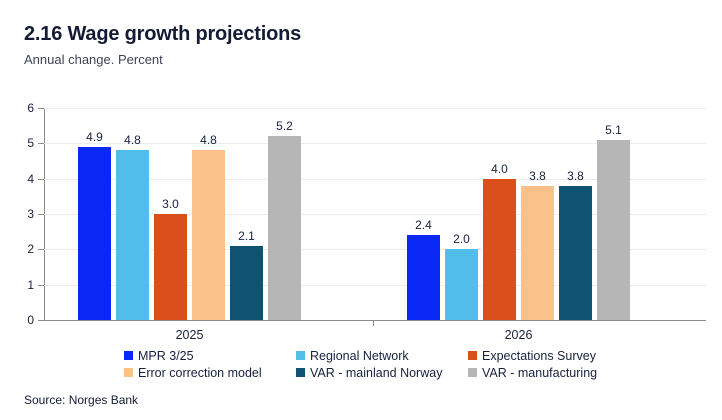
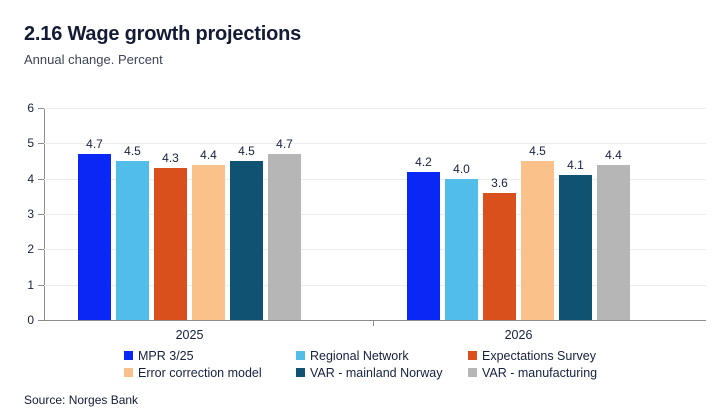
MPR 3/25/2025: 4.9 -> 4.7
Regional Network/2025: 4.8 -> 4.5
Expectations Survey/2025: 3.0 -> 4.3
Error correction model/2025: 4.8 -> 4.4
VAR - mainland Norway/2025: 2.1 -> 4.5
VAR - manufacturing/2025: 5.2 -> 4.7
MPR 3/25/2026: 2.4 -> 4.2
Regional Network/2026: 2.0 -> 4.0
Expectations Survey/2026: 4.0 -> 3.6
Error correction model/2026: 3.8 -> 4.5
VAR - mainland Norway/2026: 3.8 -> 4.1
VAR - manufacturing/2026: 5.1 -> 4.4
